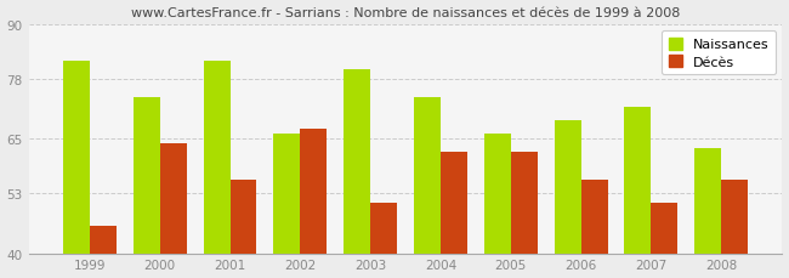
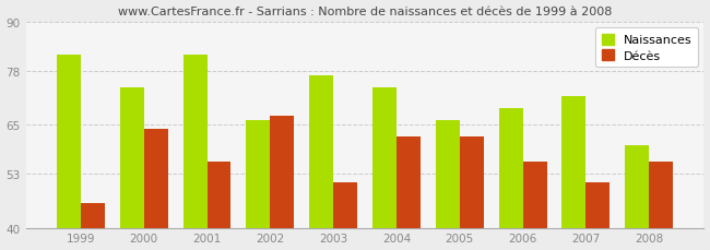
Naissances/2003: 80 -> 77
Naissances/2008: 63 -> 60
